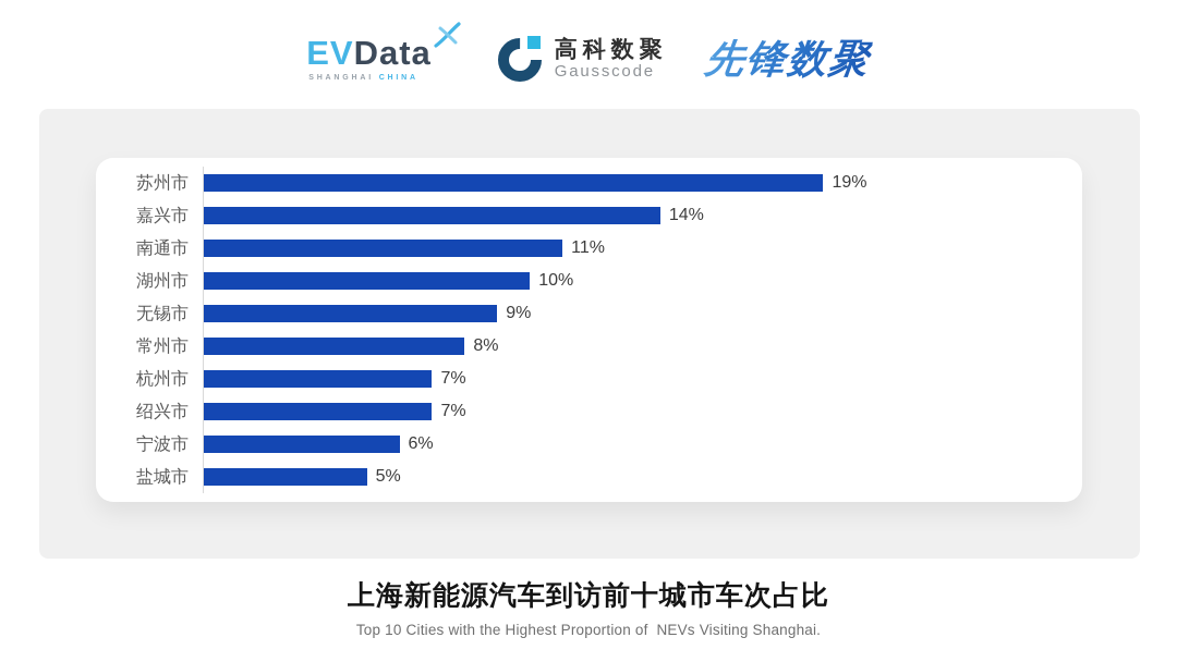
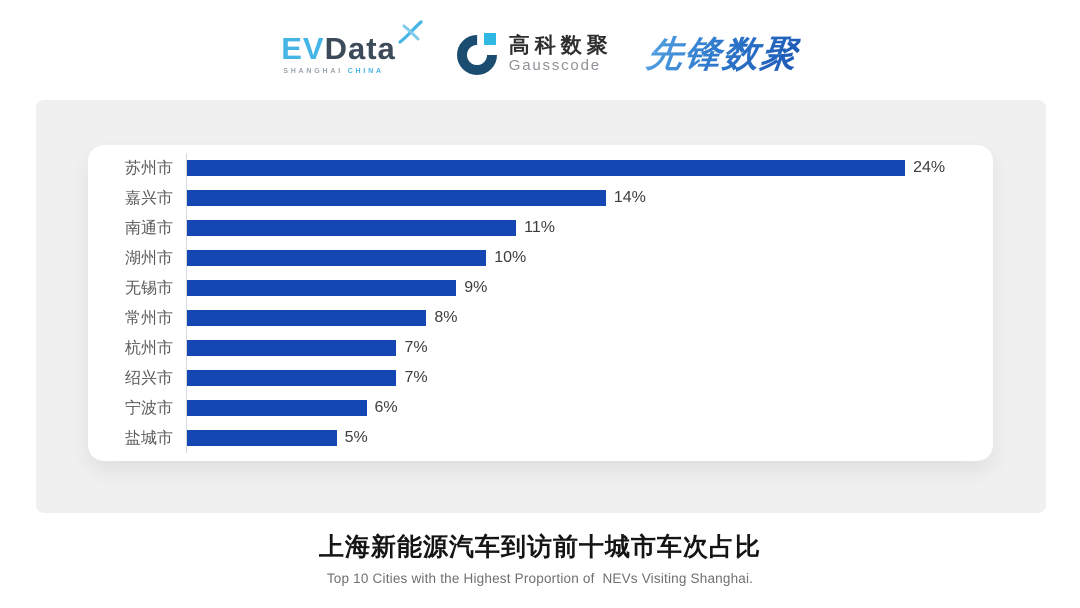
苏州市: 19% -> 24%
